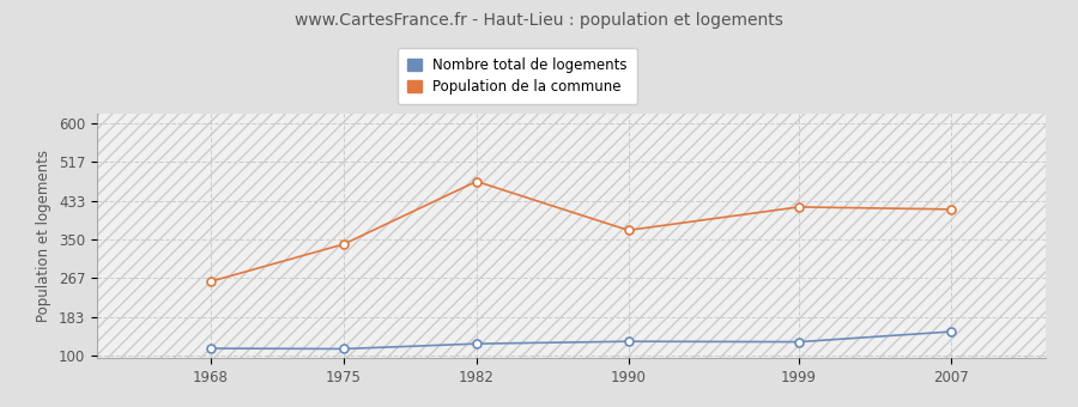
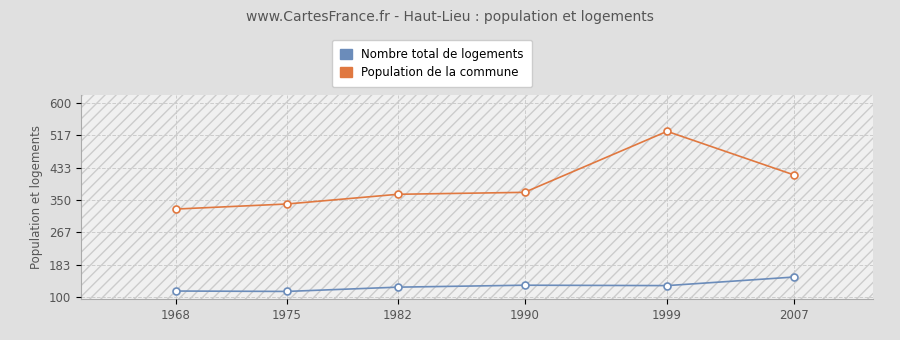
Population de la commune/1968: 260 -> 327
Population de la commune/1982: 475 -> 365
Population de la commune/1999: 420 -> 527
